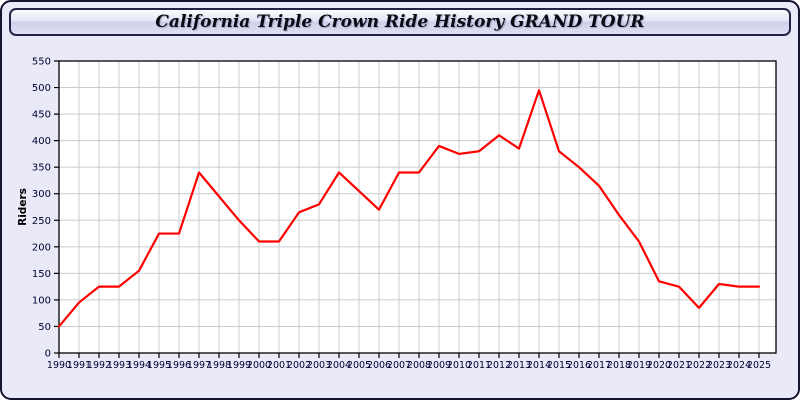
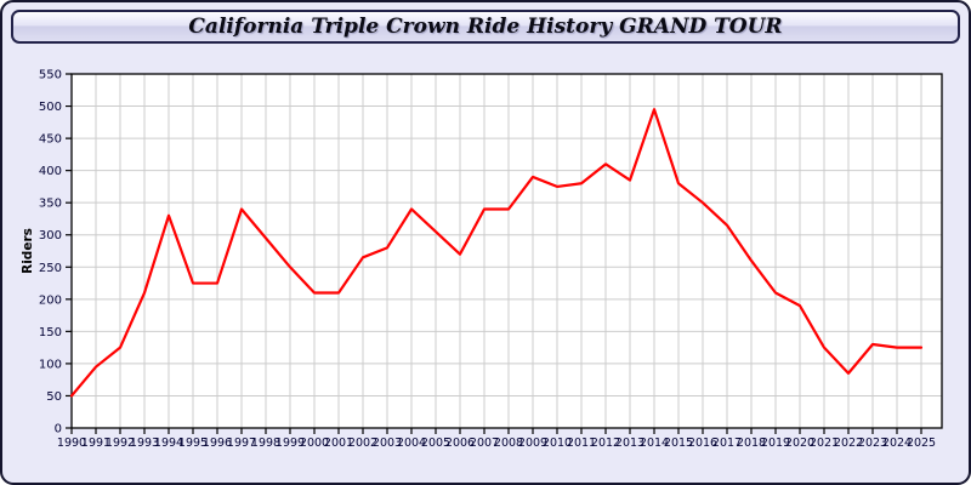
1993: 120 -> 210
1994: 160 -> 330
2020: 140 -> 190
